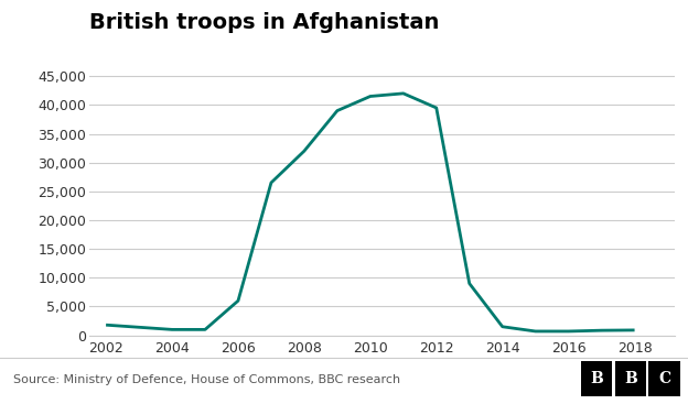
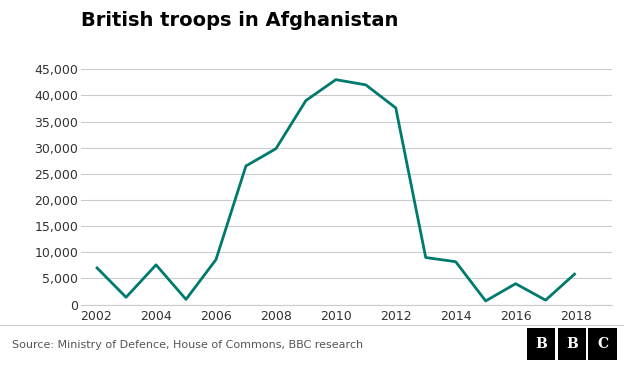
2002: 1,800 -> 7,200
2004: 1,000 -> 7,600
2006: 6,000 -> 8,600
2008: 32,000 -> 29,800
2010: 41,500 -> 43,000
2012: 39,500 -> 37,600
2014: 1,500 -> 8,200
2016: 700 -> 4,000
2018: 900 -> 6,000
